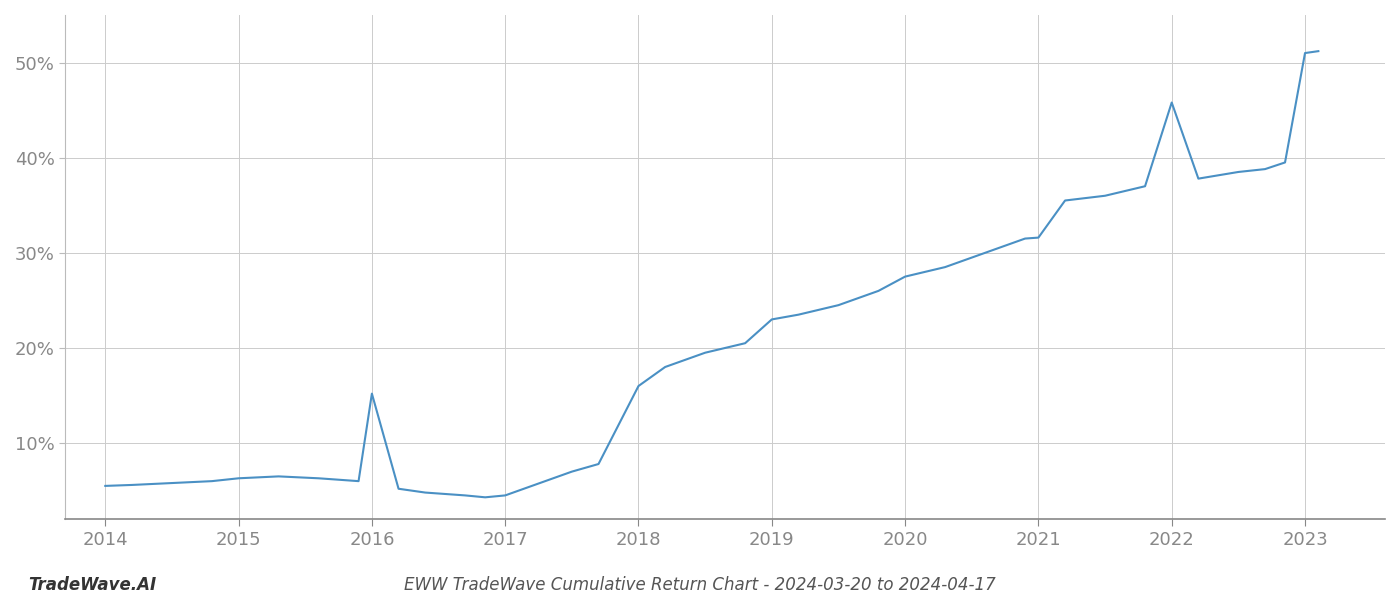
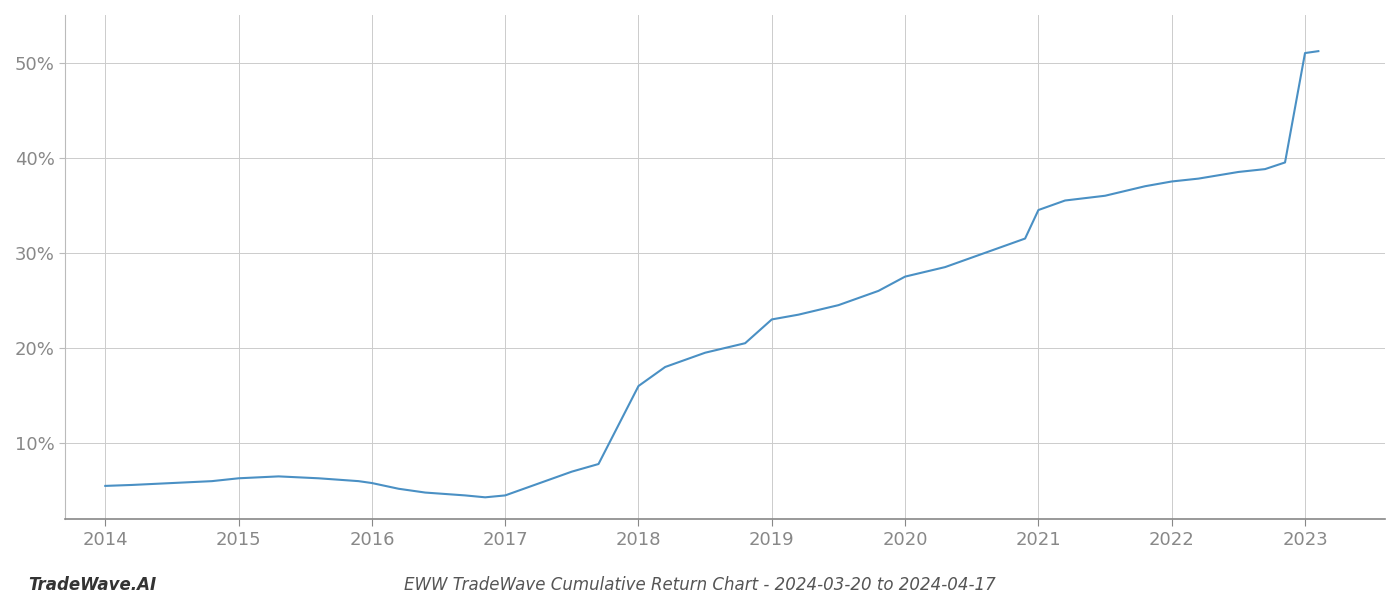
2016: 15.2% -> 5.8%
2021: 31.6% -> 34.5%
2022: 45.8% -> 37.5%
